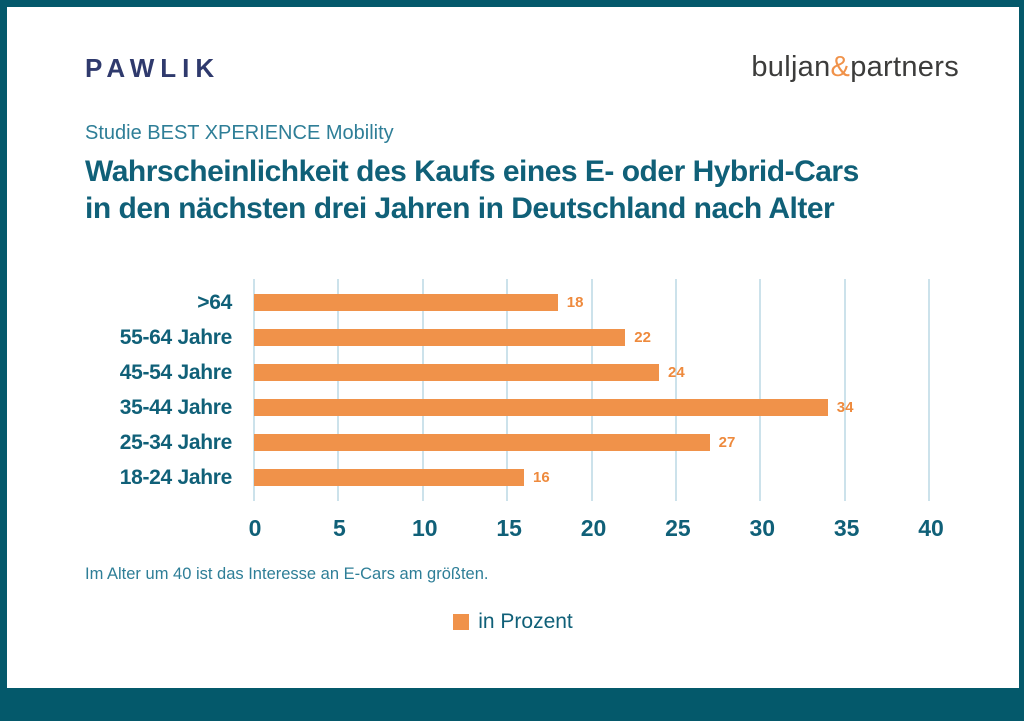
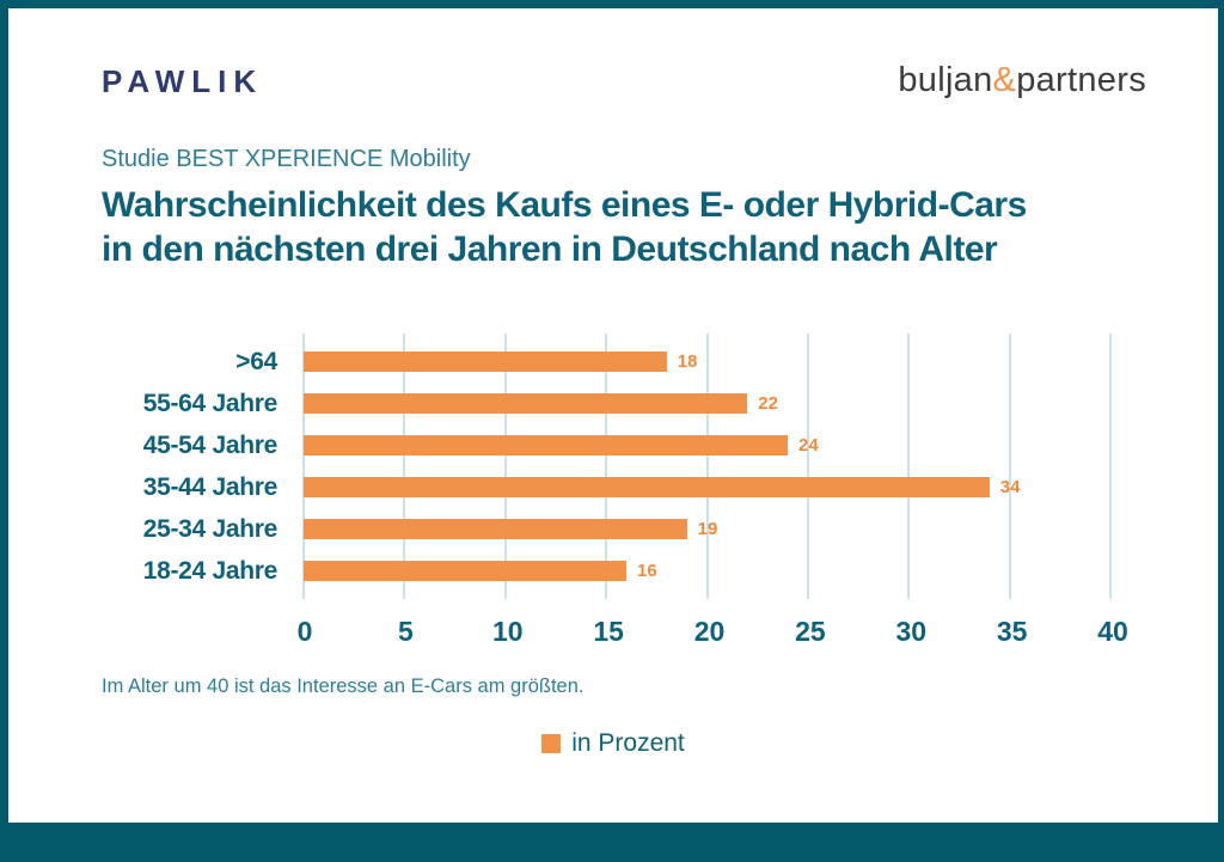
25-34 Jahre: 27 -> 19
